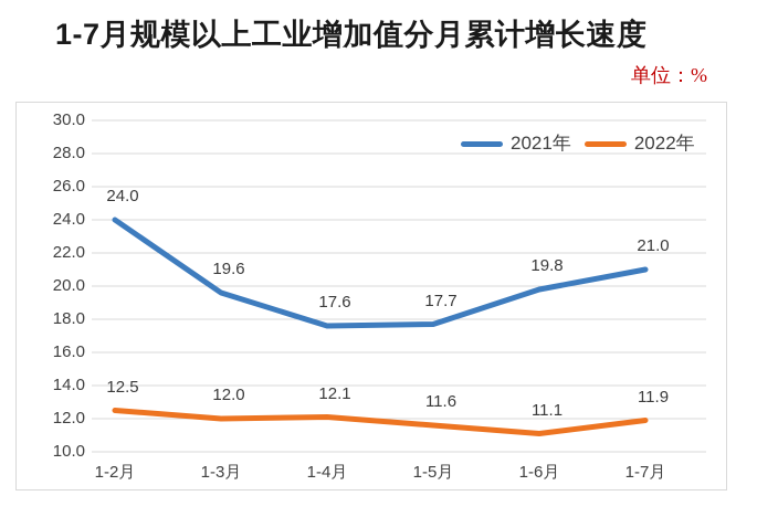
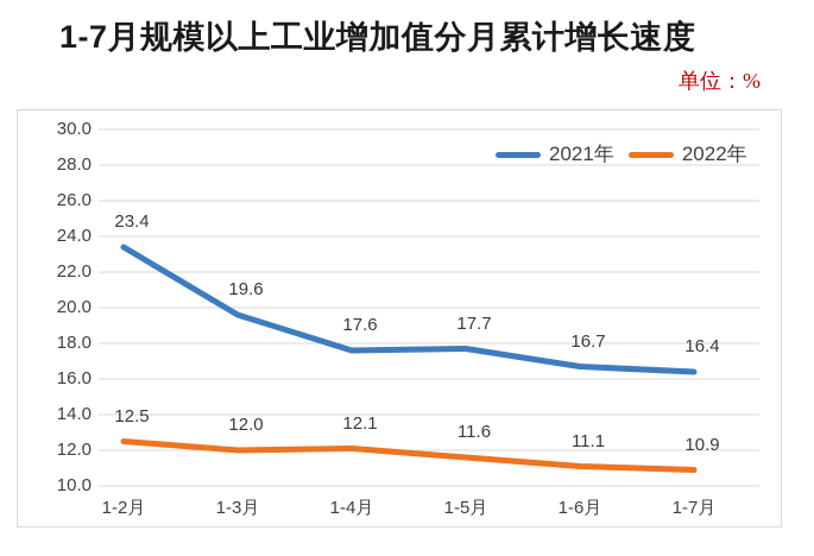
2021年/1-2月: 24.0 -> 23.4
2021年/1-6月: 19.8 -> 16.7
2021年/1-7月: 21.0 -> 16.4
2022年/1-7月: 11.9 -> 10.9
